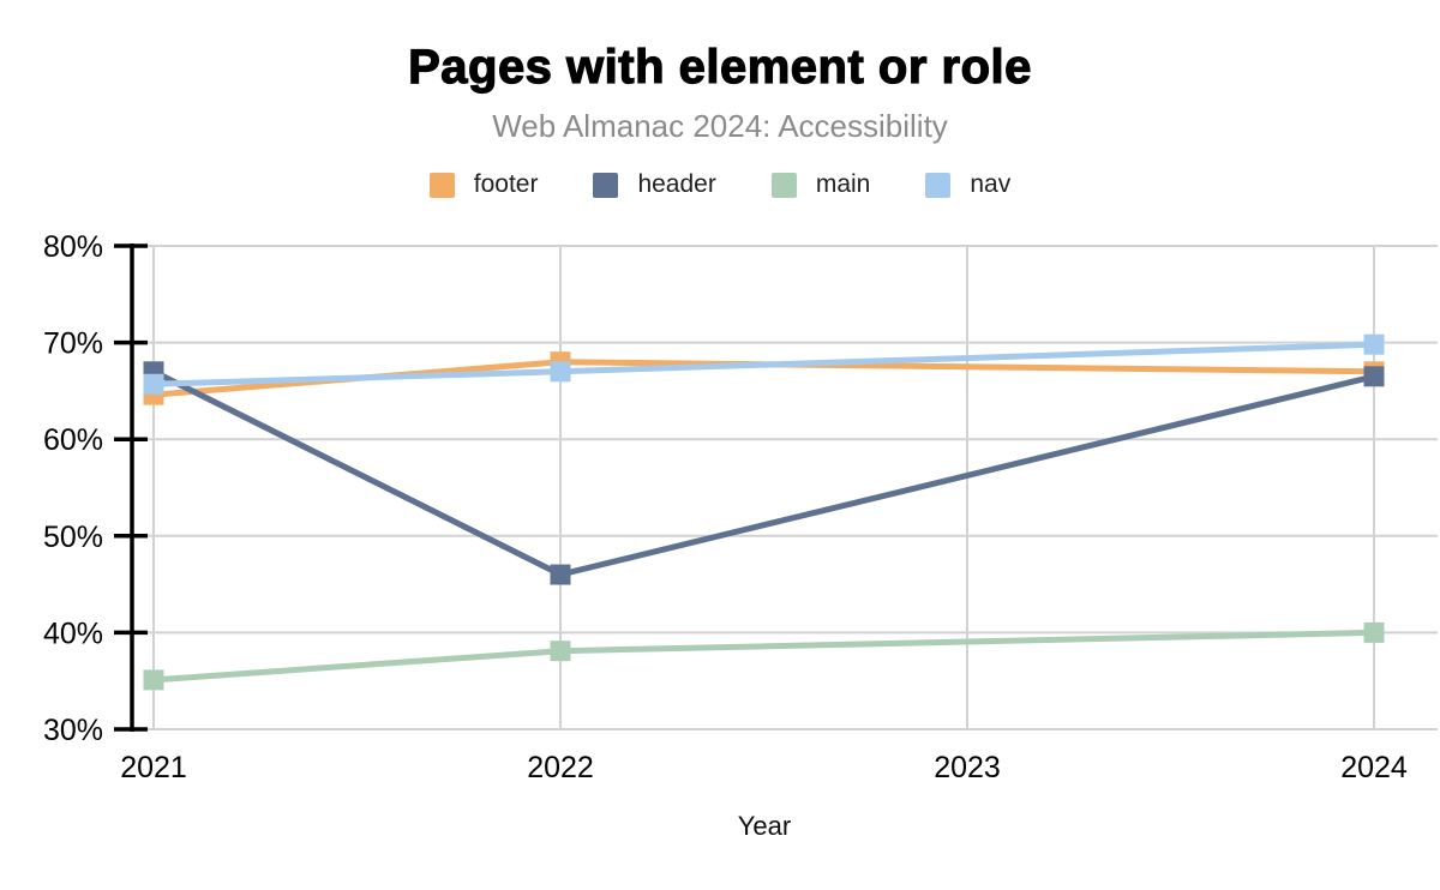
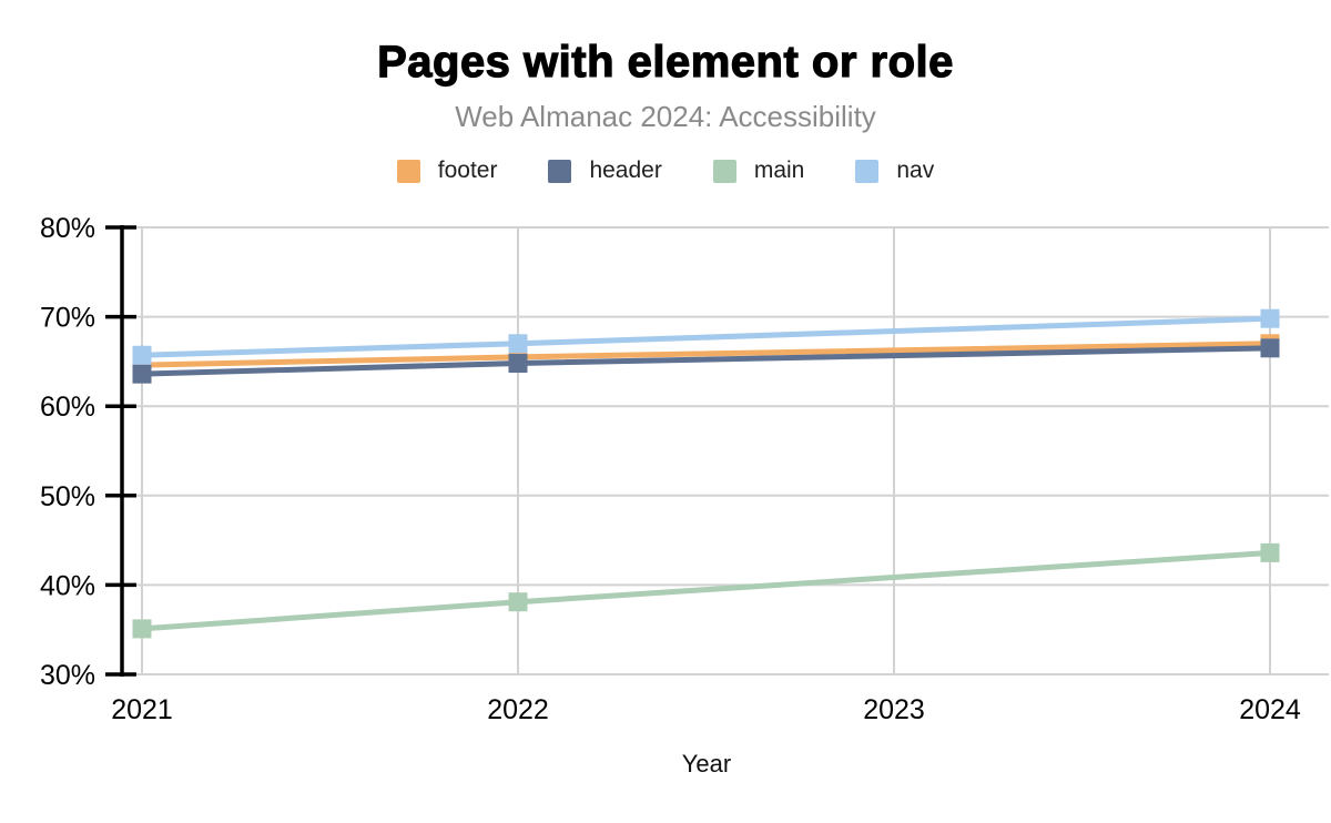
header/2021: 67% -> 64%
footer/2022: 68% -> 66%
header/2022: 46% -> 65%
main/2024: 40% -> 44%
